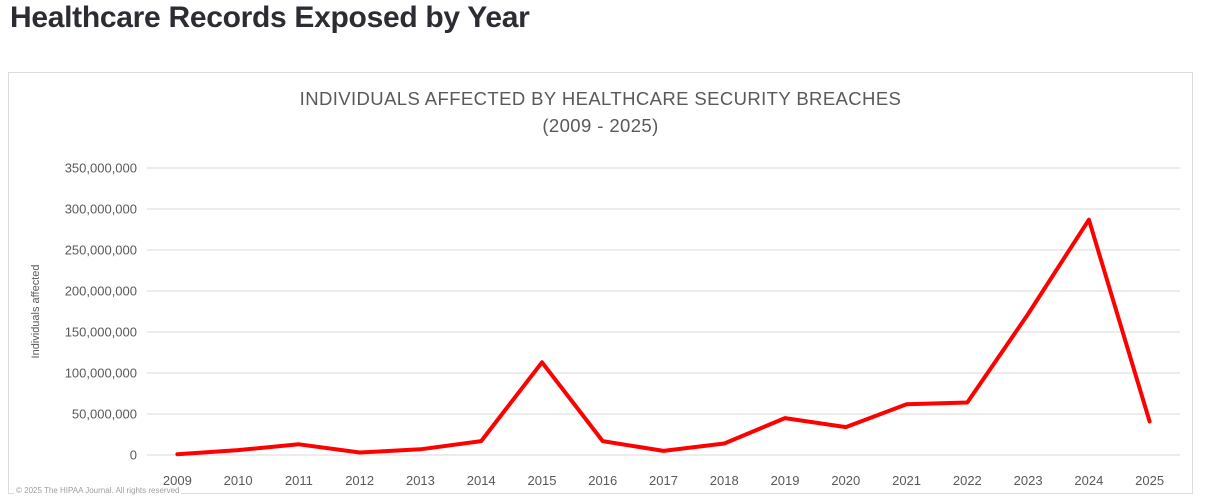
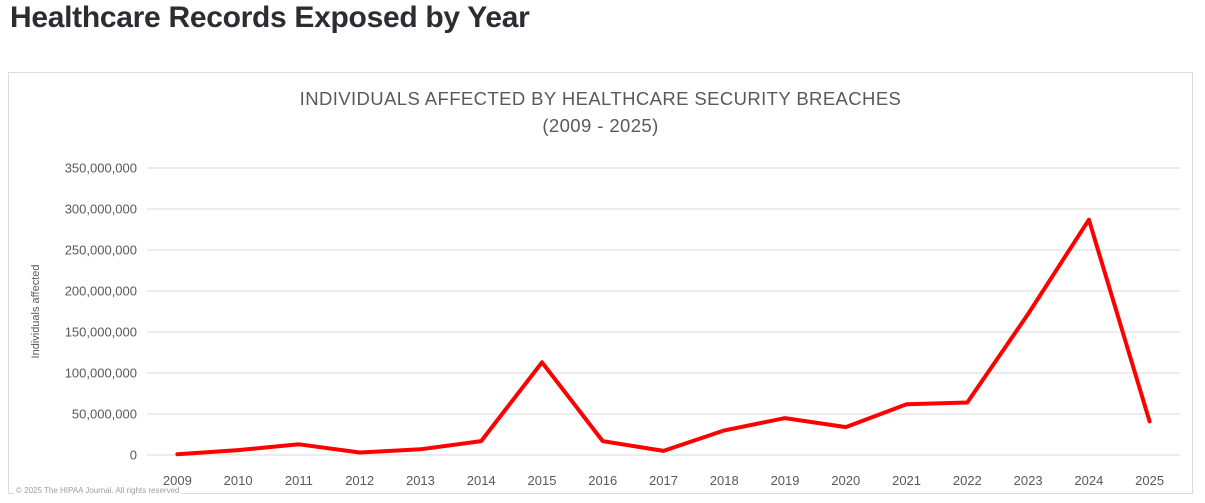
2018: 10000000 -> 30000000
